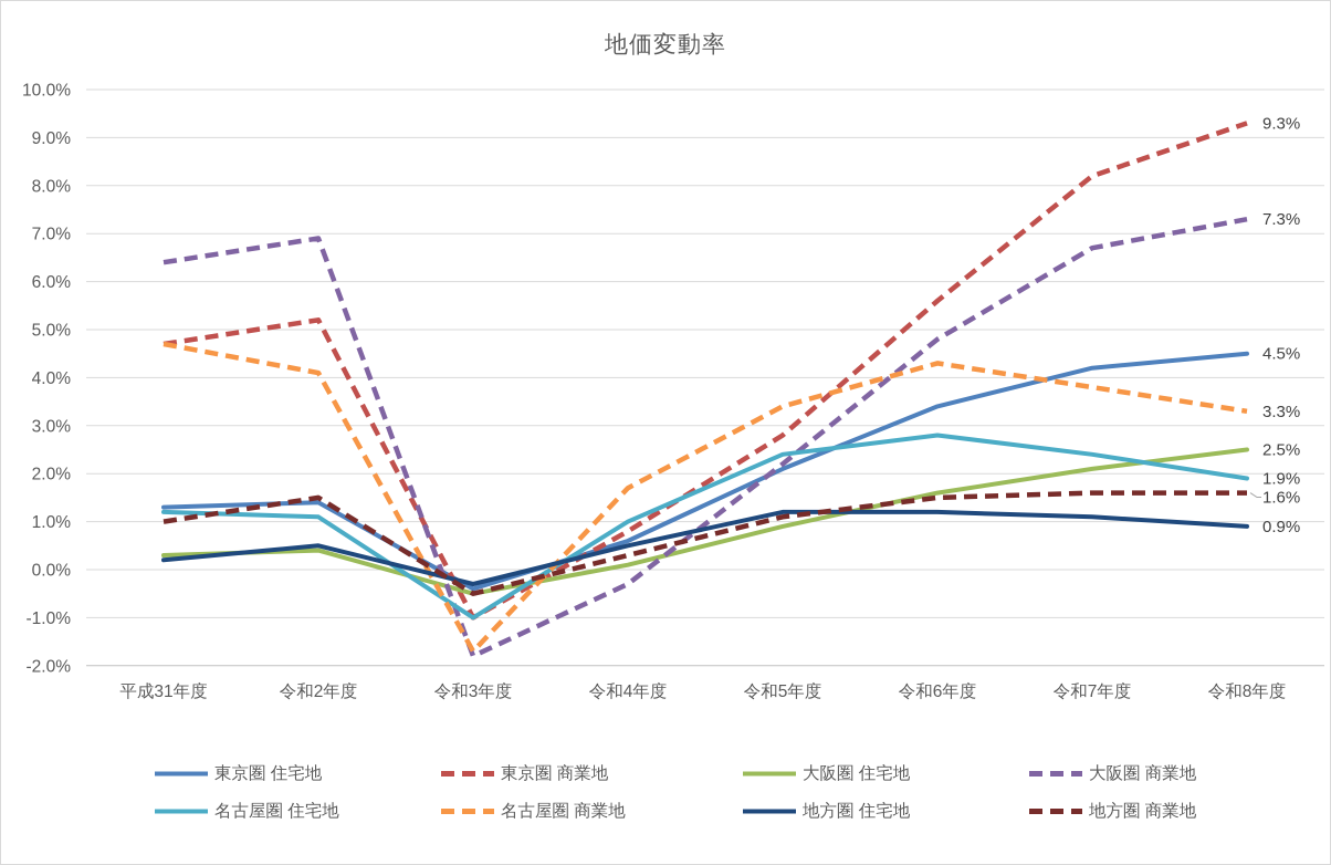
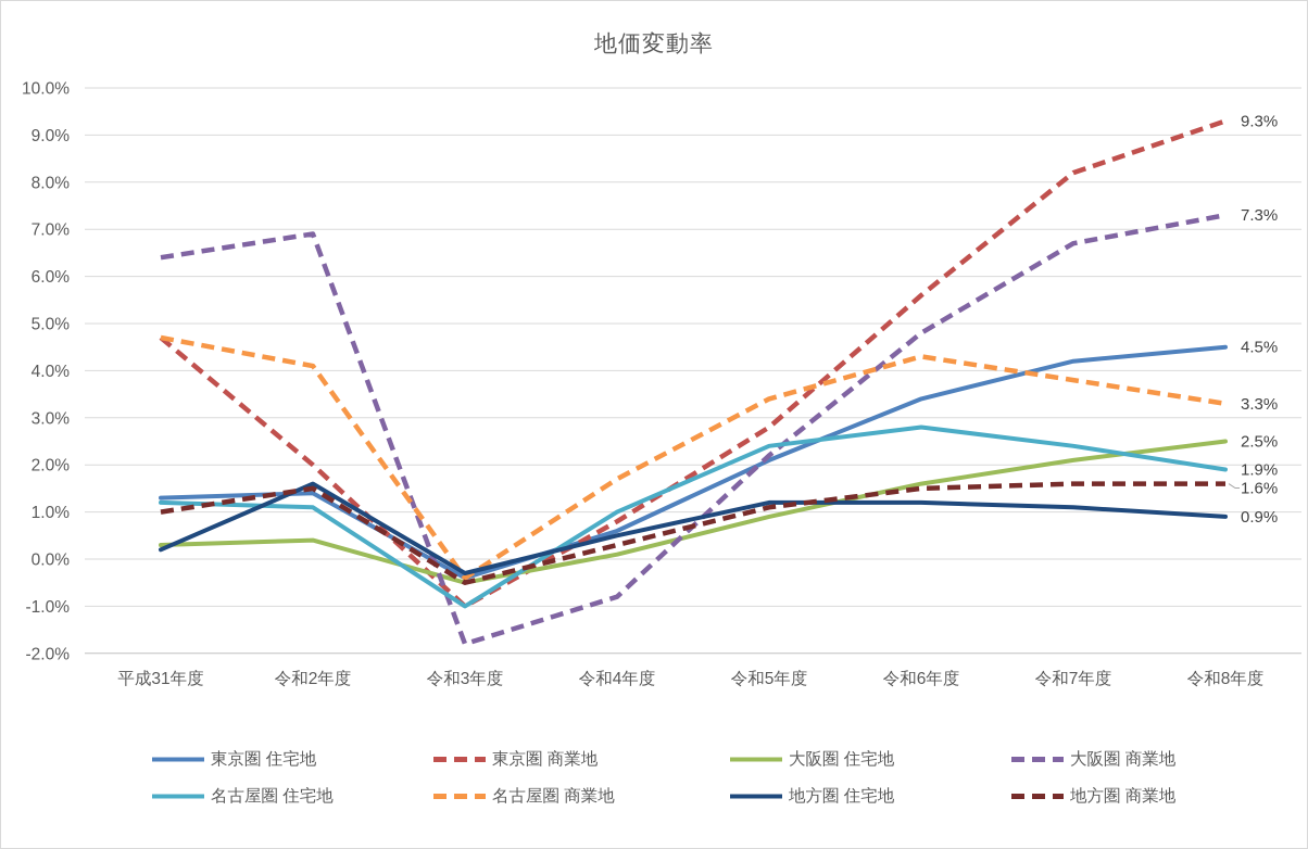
東京圏 商業地/令和2年度: 5.2% -> 2.0%
地方圏 住宅地/令和2年度: 0.5% -> 1.6%
名古屋圏 商業地/令和3年度: -1.7% -> -0.4%
大阪圏 商業地/令和4年度: -0.3% -> -0.8%
